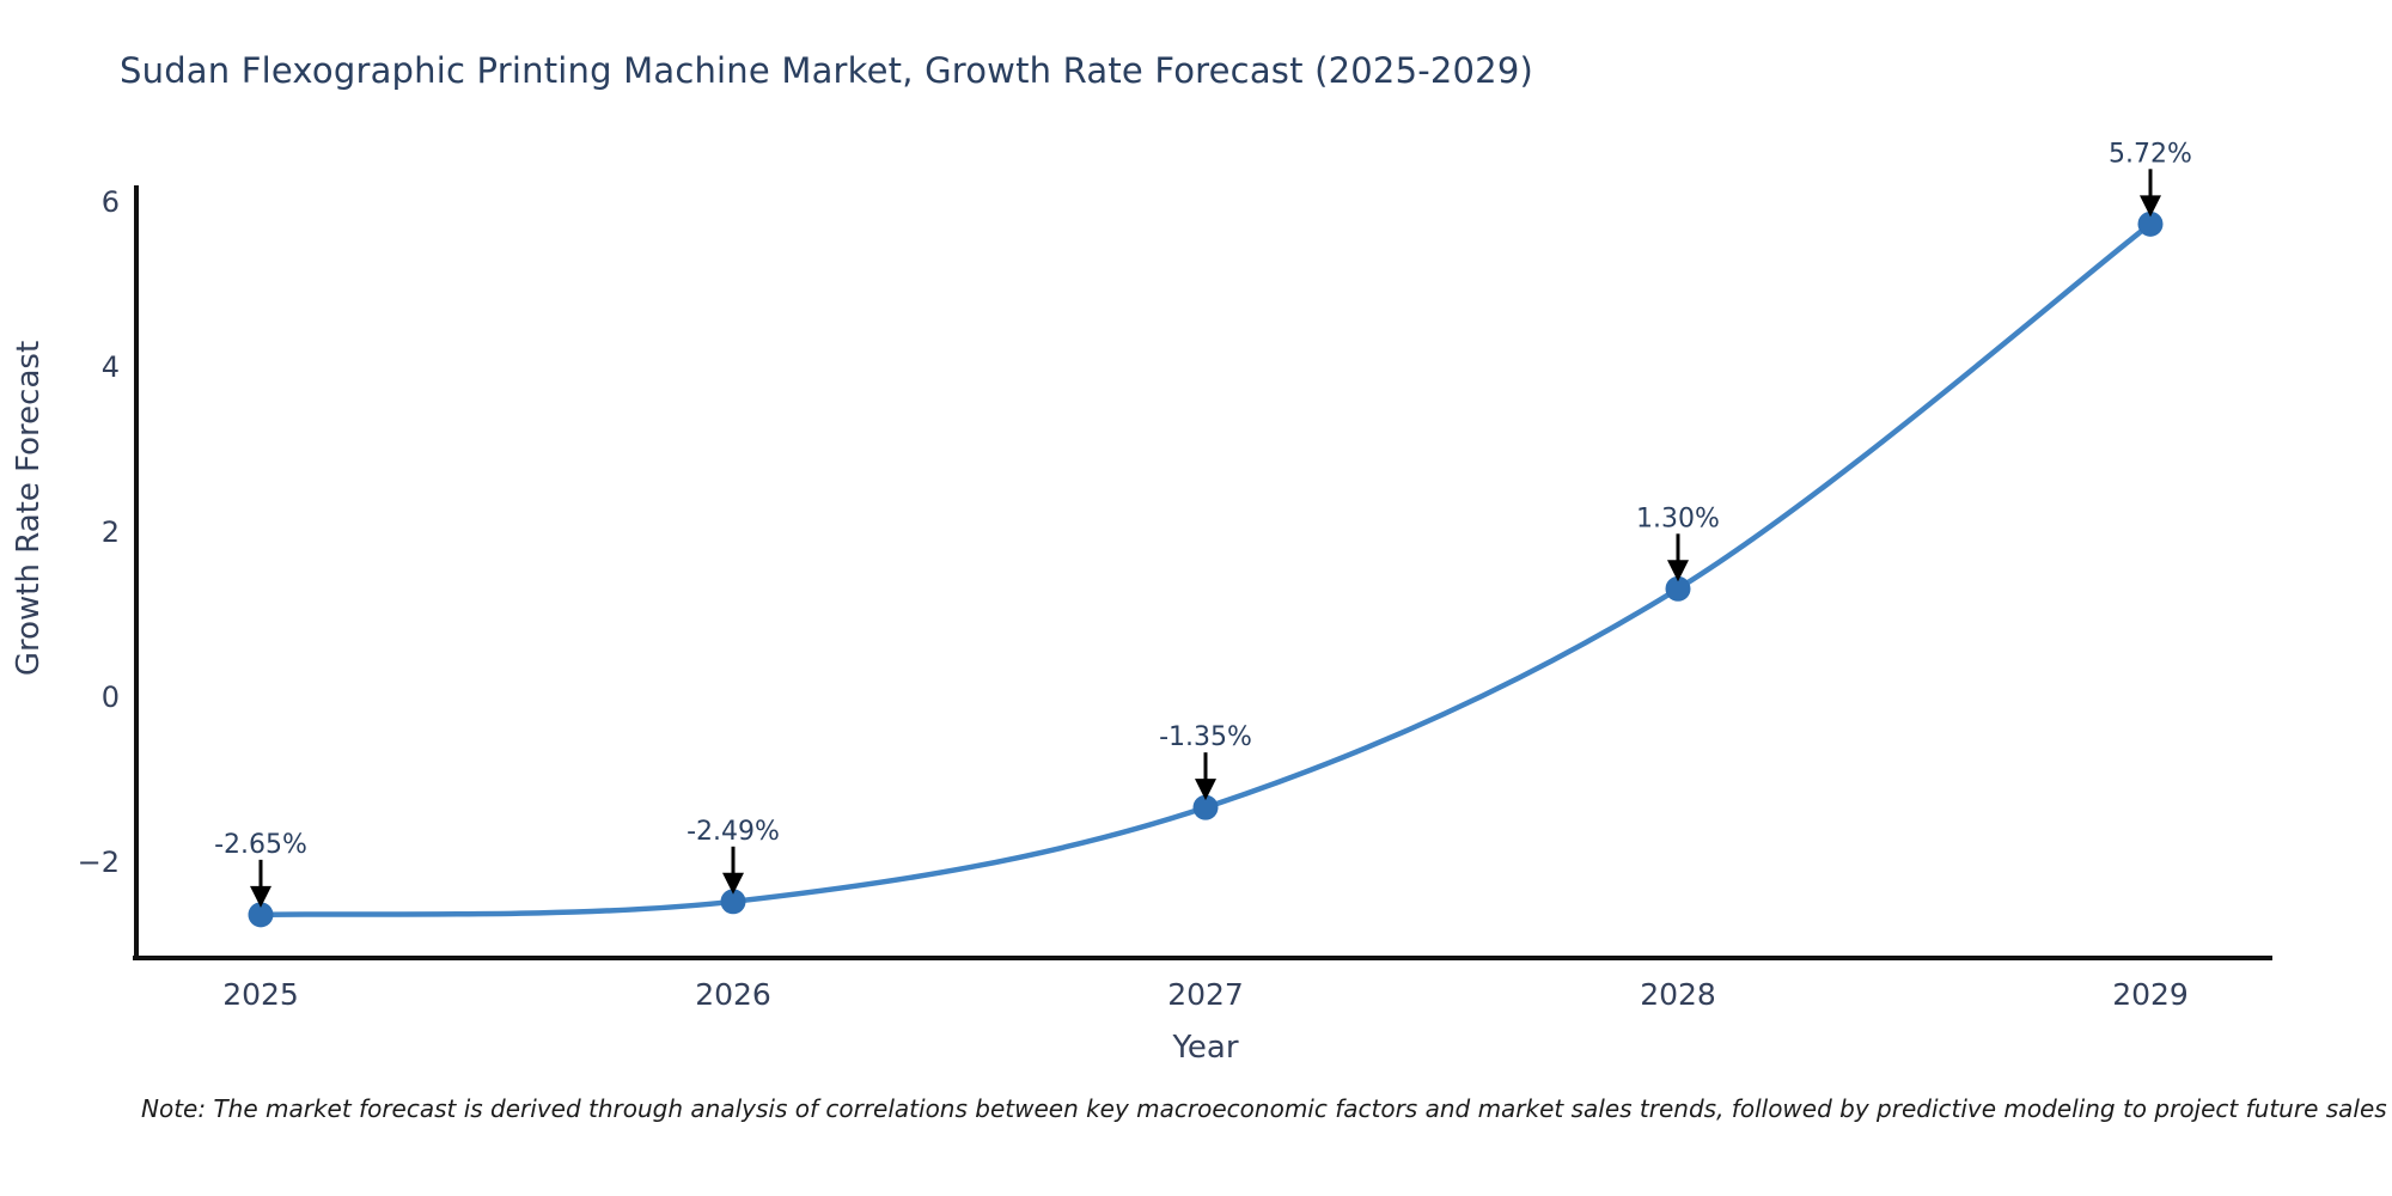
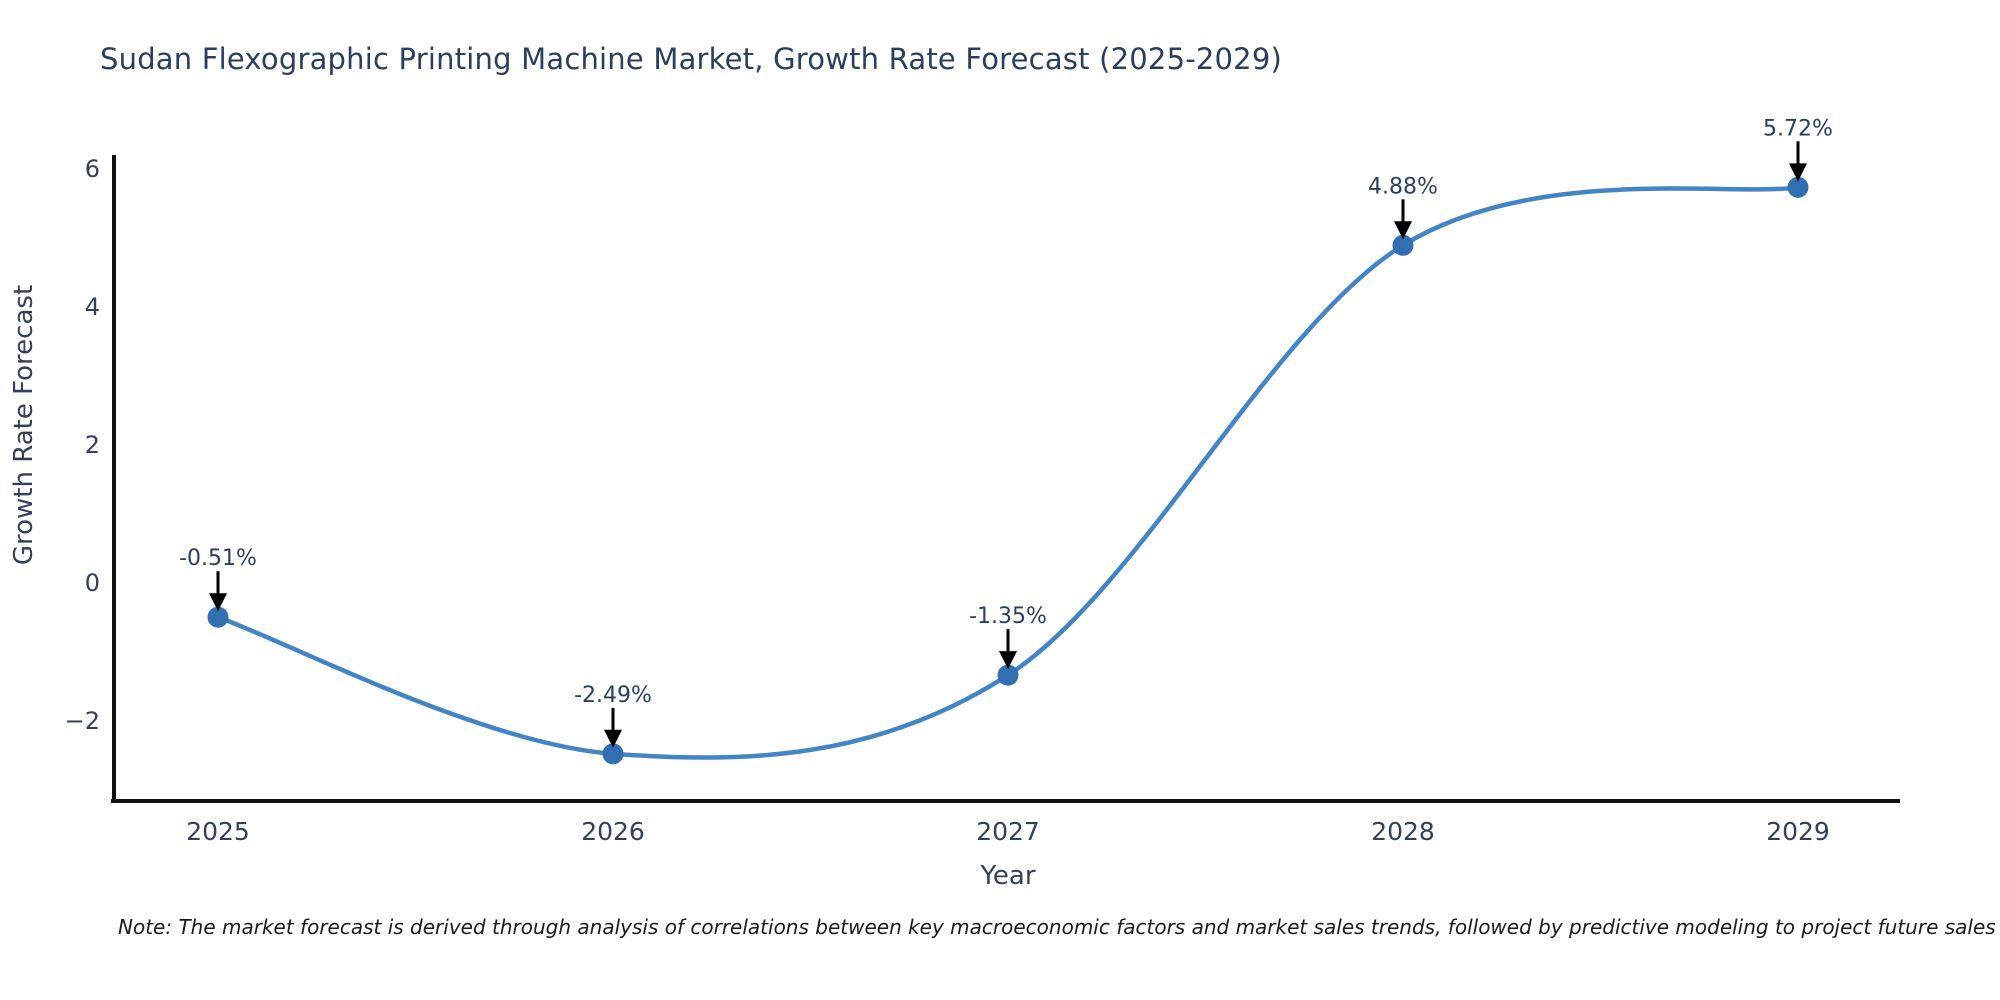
2025: -2.65% -> -0.51%
2028: 1.30% -> 4.88%
